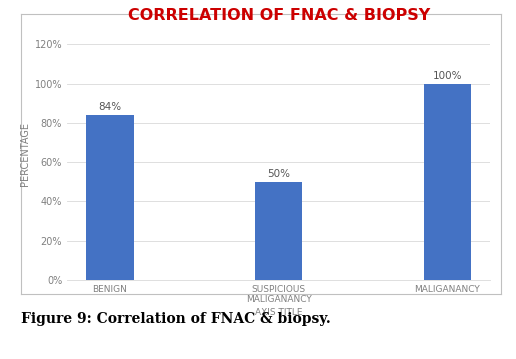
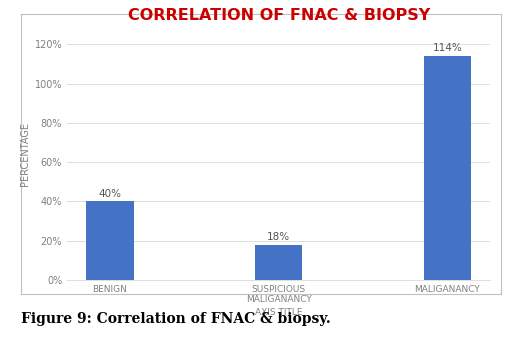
BENIGN: 84% -> 40%
SUSPICIOUS MALIGANANCY: 50% -> 18%
MALIGANANCY: 100% -> 114%
